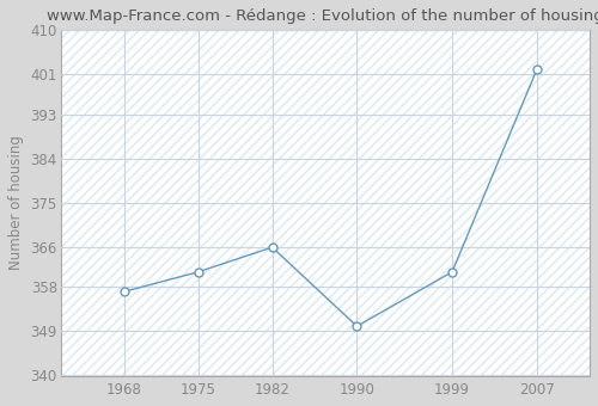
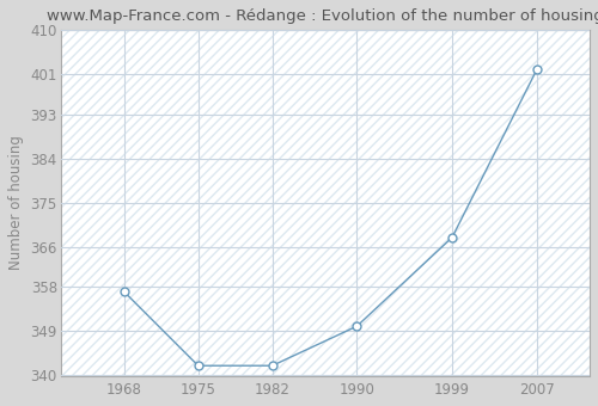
1975: 361 -> 342
1982: 366 -> 342
1999: 361 -> 368
